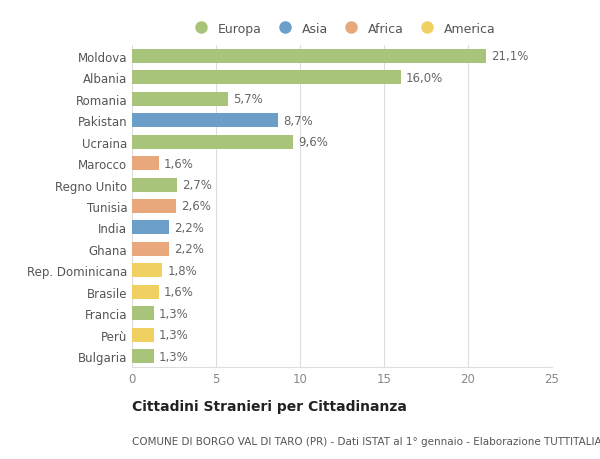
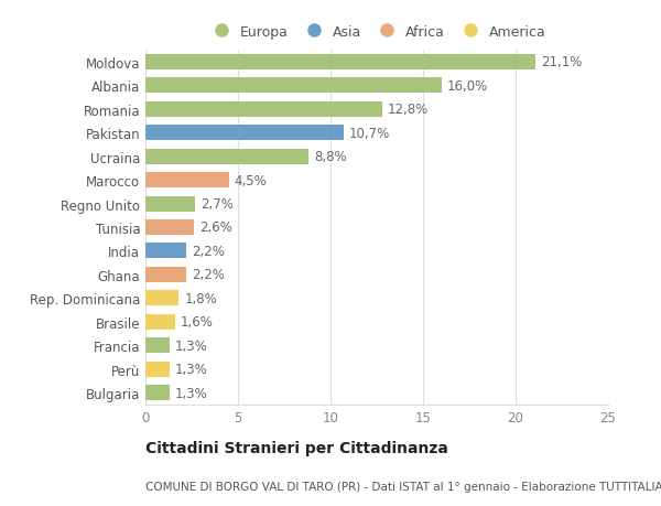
Romania: 5,7% -> 12,8%
Pakistan: 8,7% -> 10,7%
Ucraina: 9,6% -> 8,8%
Marocco: 1,6% -> 4,5%
